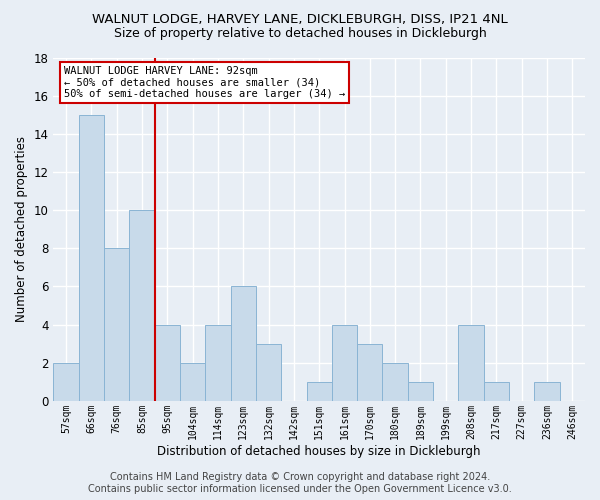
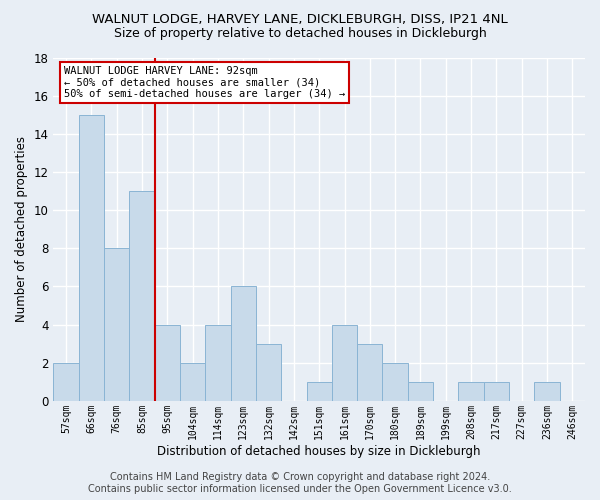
85sqm: 10 -> 11
208sqm: 4 -> 1
